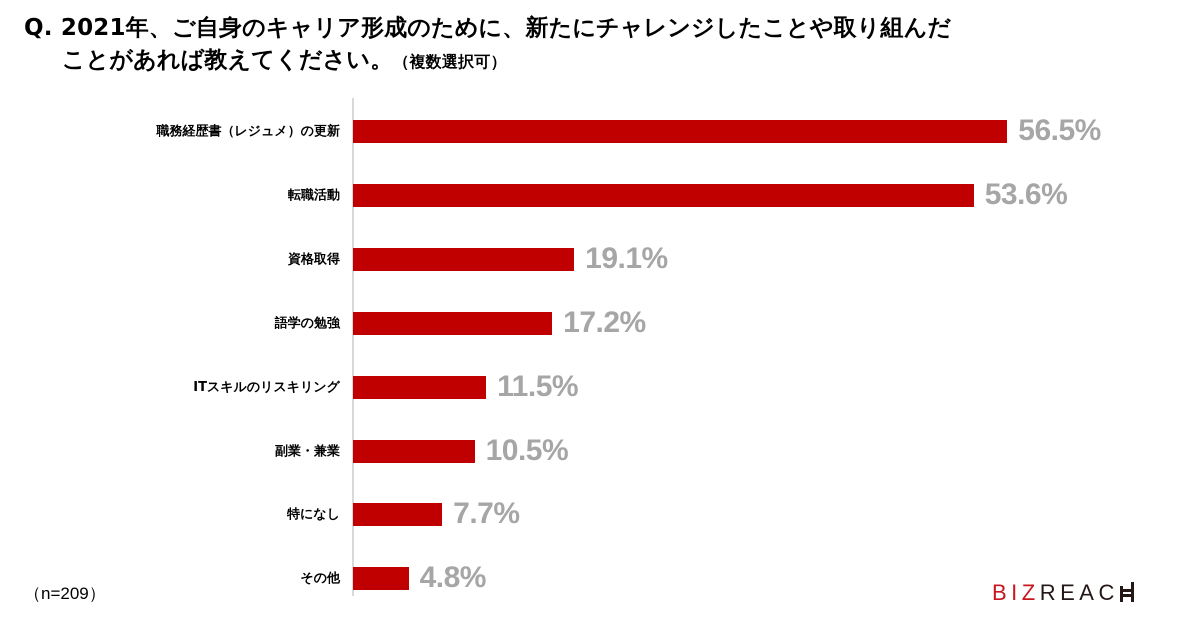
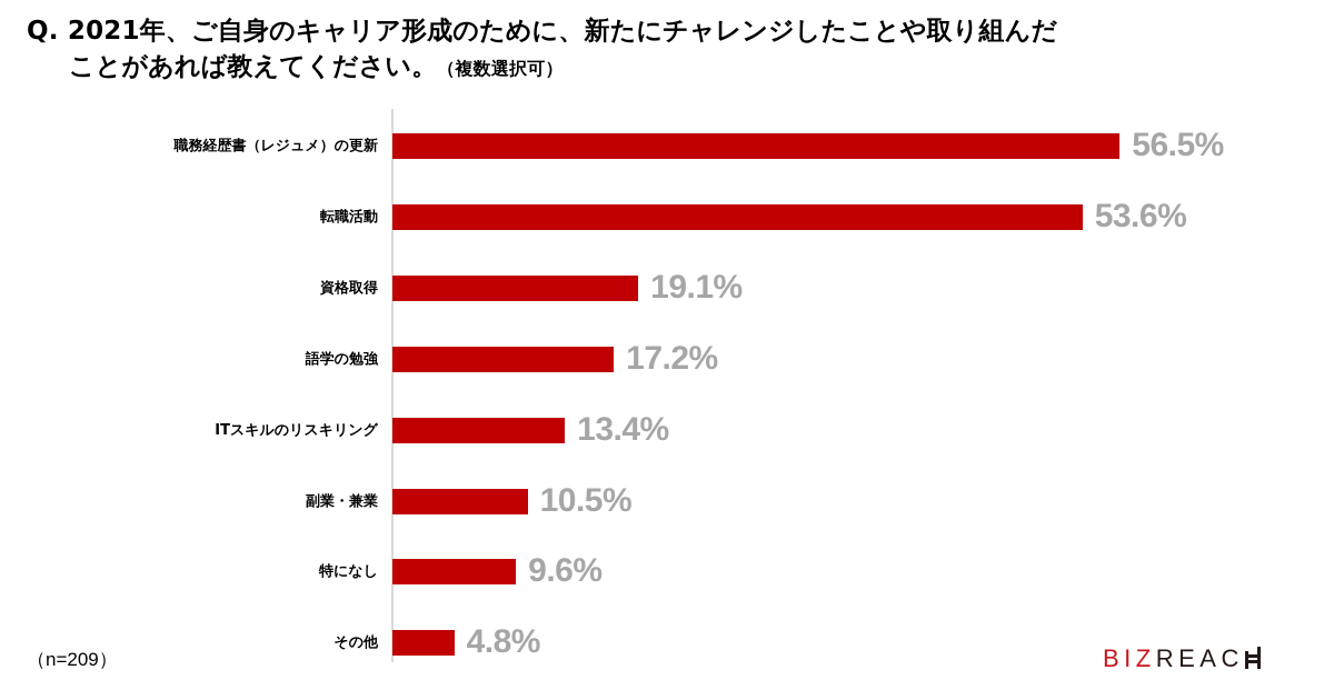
ITスキルのリスキリング: 11.5% -> 13.4%
特になし: 7.7% -> 9.6%
